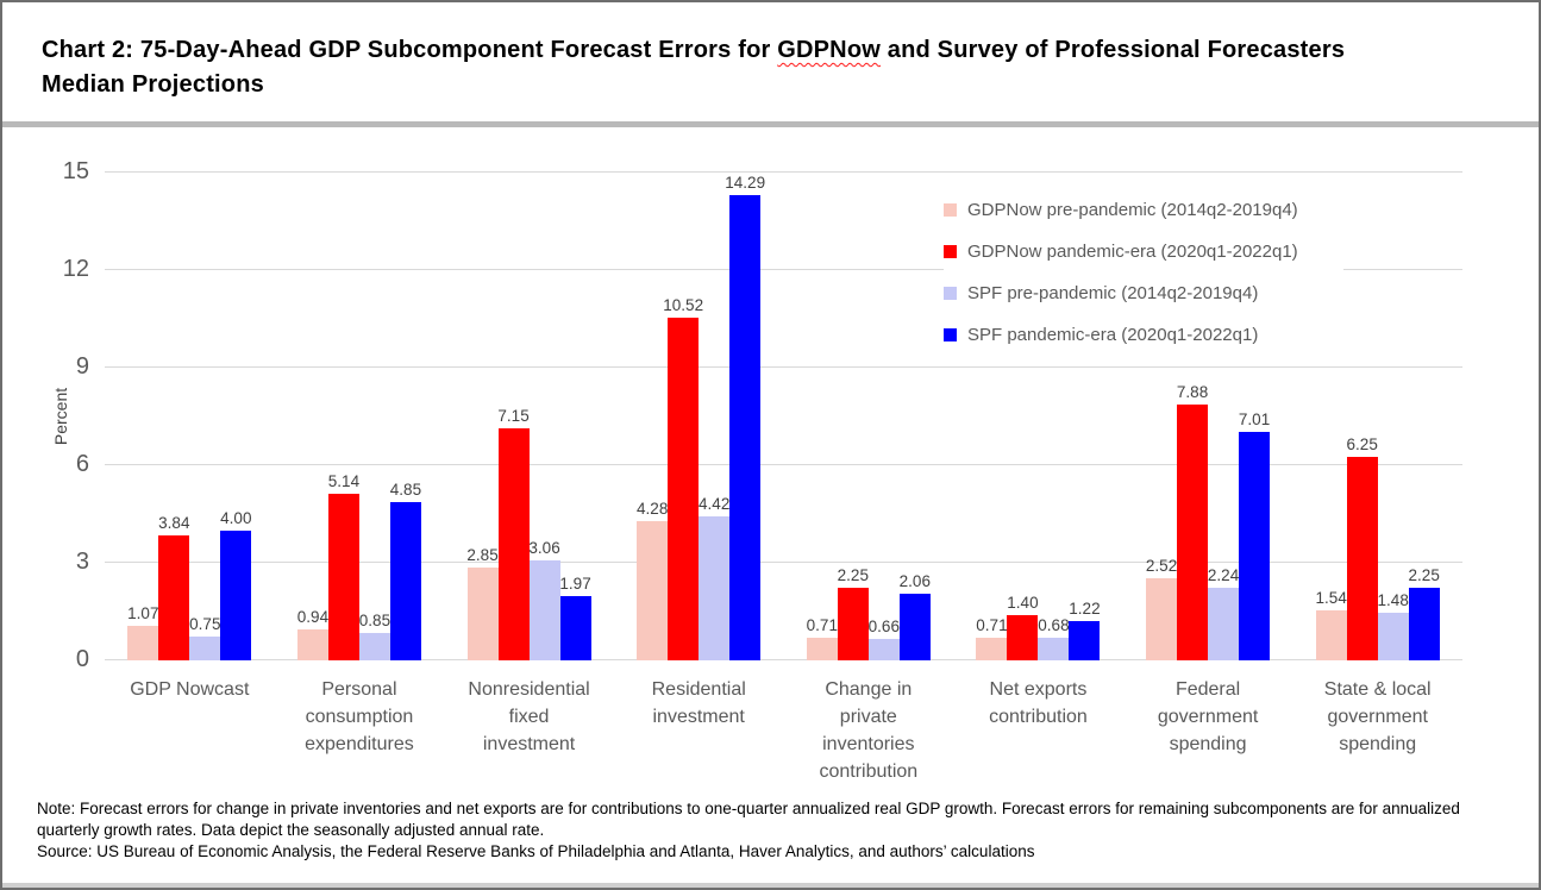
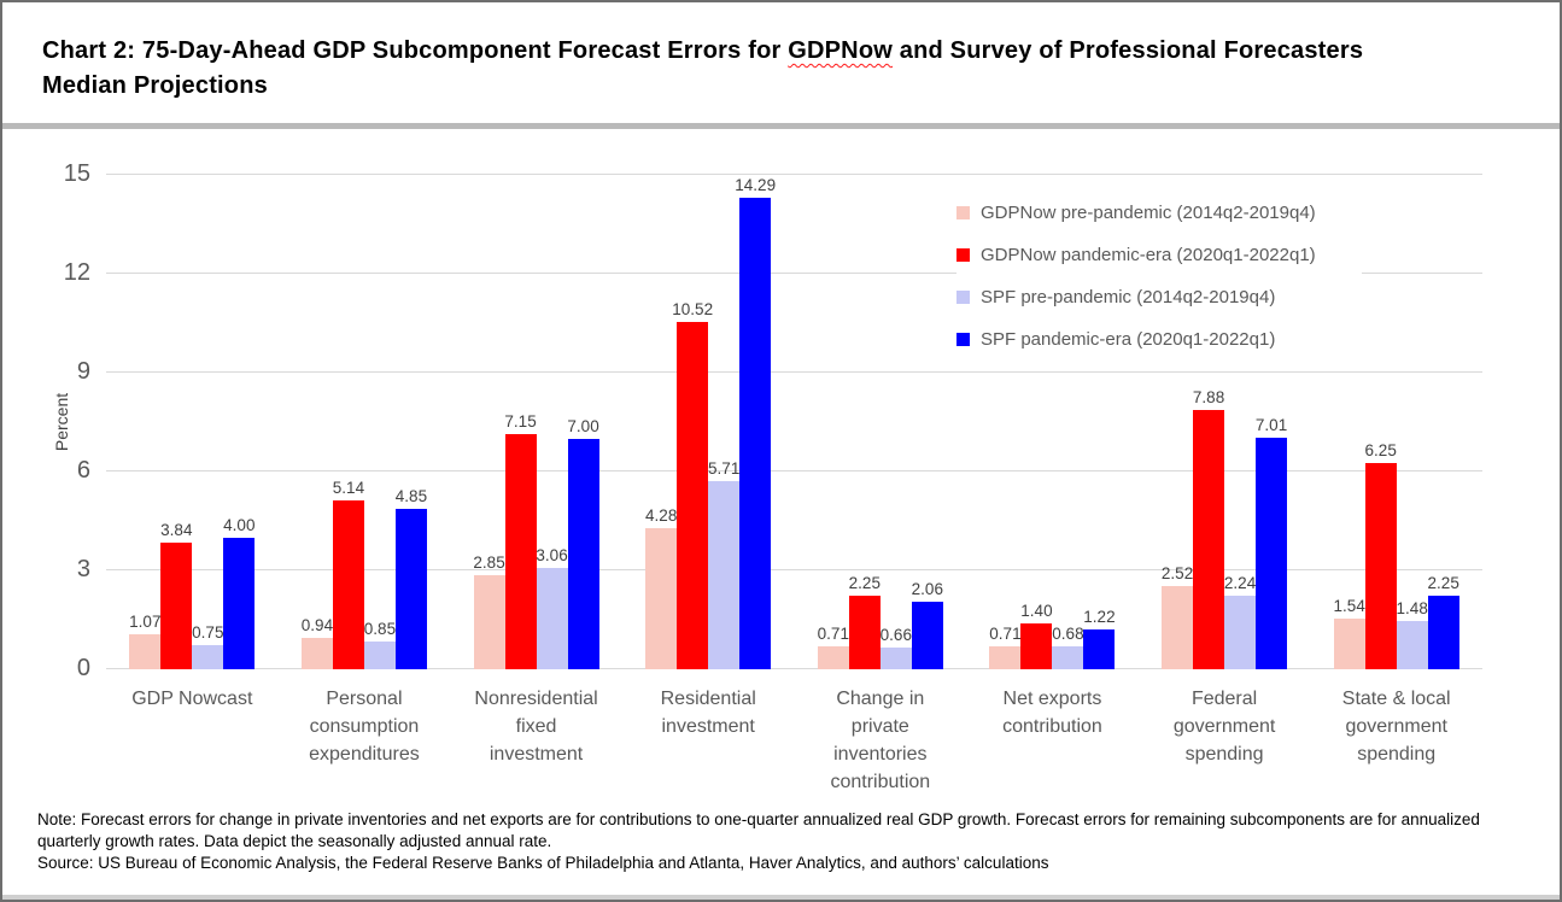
SPF pandemic-era (2020q1-2022q1)/Nonresidential fixed investment: 1.97 -> 7.00
SPF pre-pandemic (2014q2-2019q4)/Residential investment: 4.42 -> 5.71
